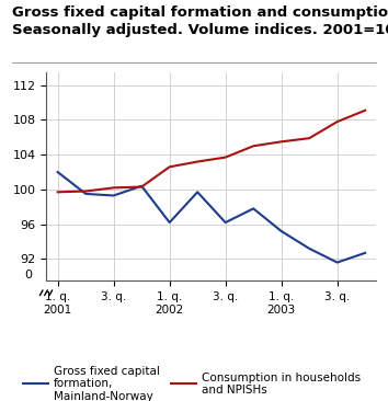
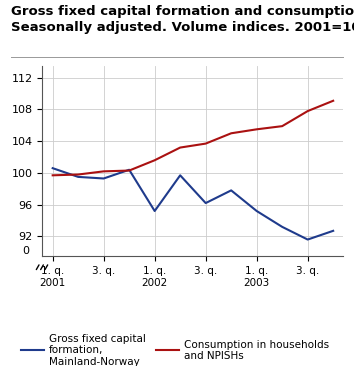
Gross fixed capital formation, Mainland-Norway/1. q. 2001: 102.0 -> 100.6
Gross fixed capital formation, Mainland-Norway/1. q. 2002: 96.2 -> 95.2
Consumption in households and NPISHs/1. q. 2002: 102.6 -> 101.6
